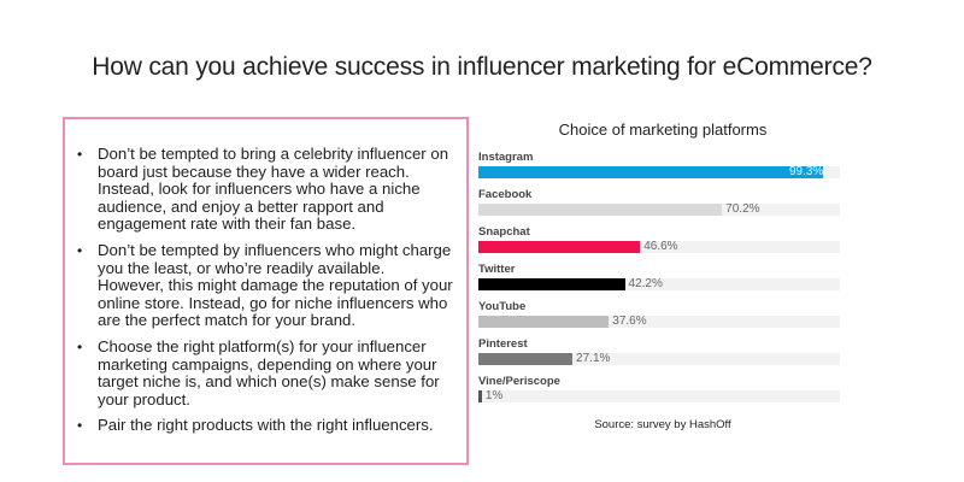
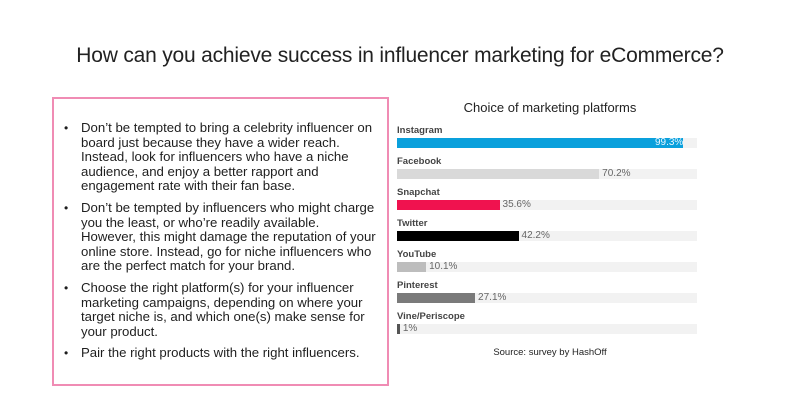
Snapchat: 46.6% -> 35.6%
YouTube: 37.6% -> 10.1%
